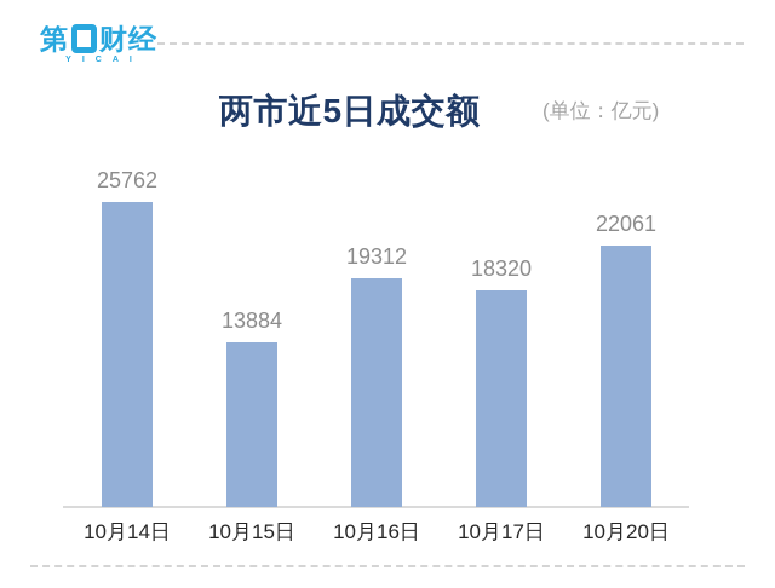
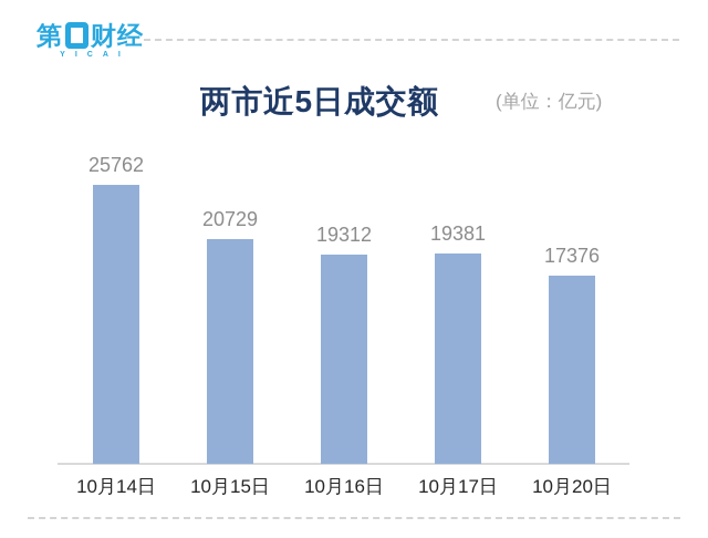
10月15日: 13884 -> 20729
10月17日: 18320 -> 19381
10月20日: 22061 -> 17376
